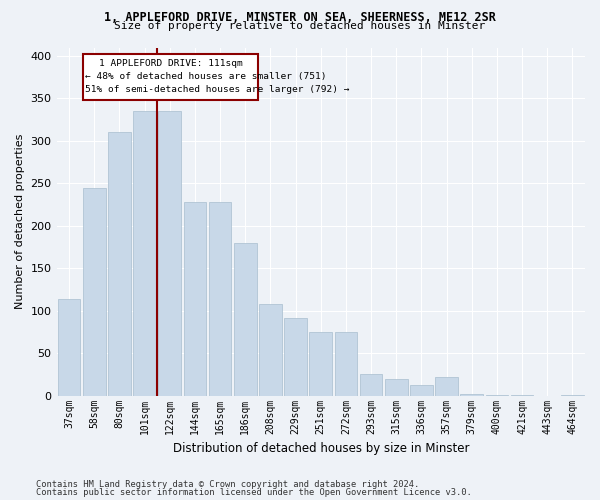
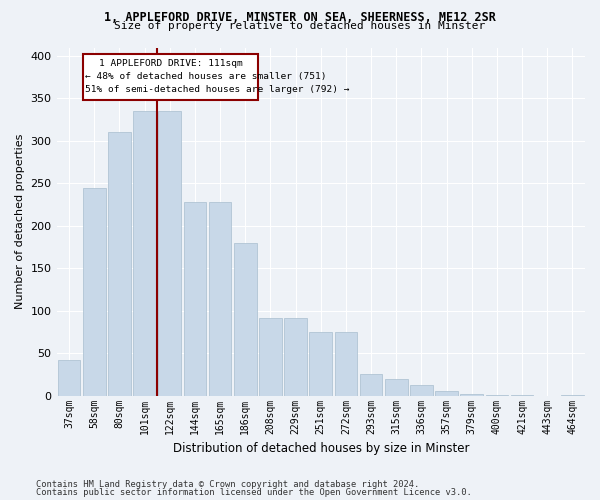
37sqm: 114 -> 42
208sqm: 108 -> 92
357sqm: 22 -> 6
